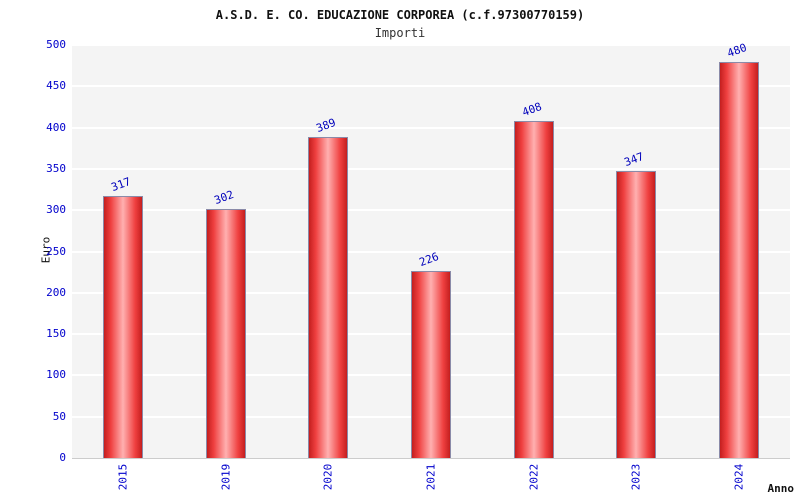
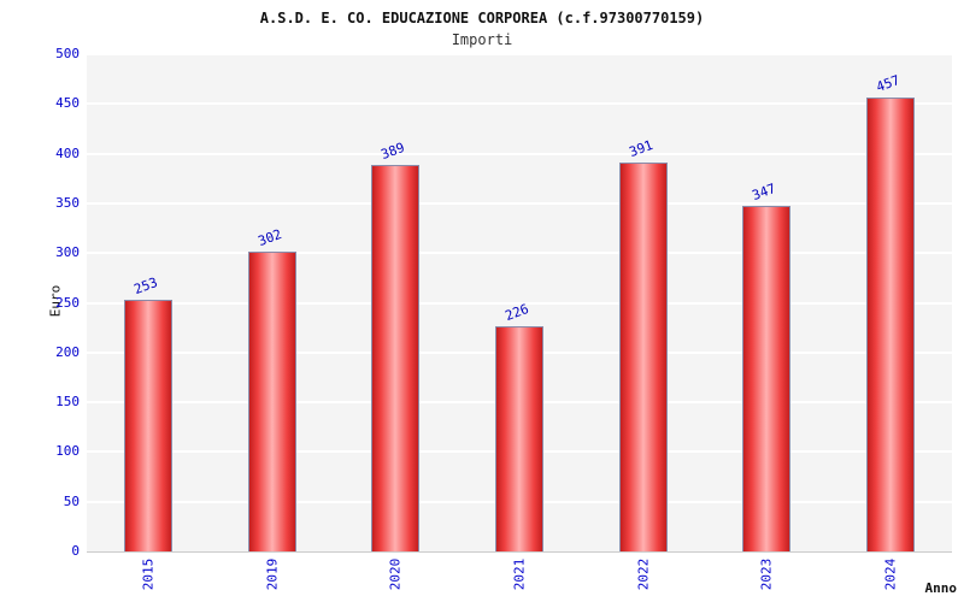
2015: 317 -> 253
2022: 408 -> 391
2024: 480 -> 457
